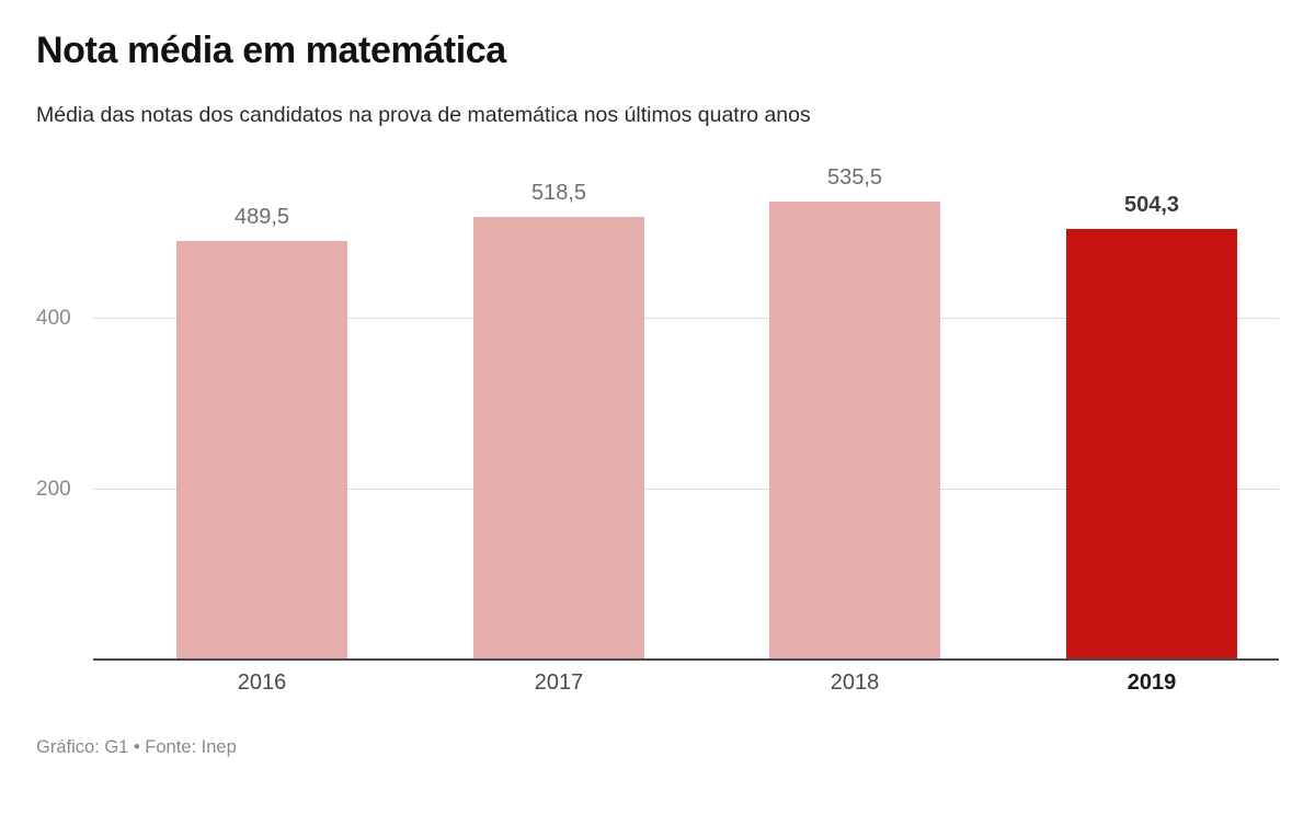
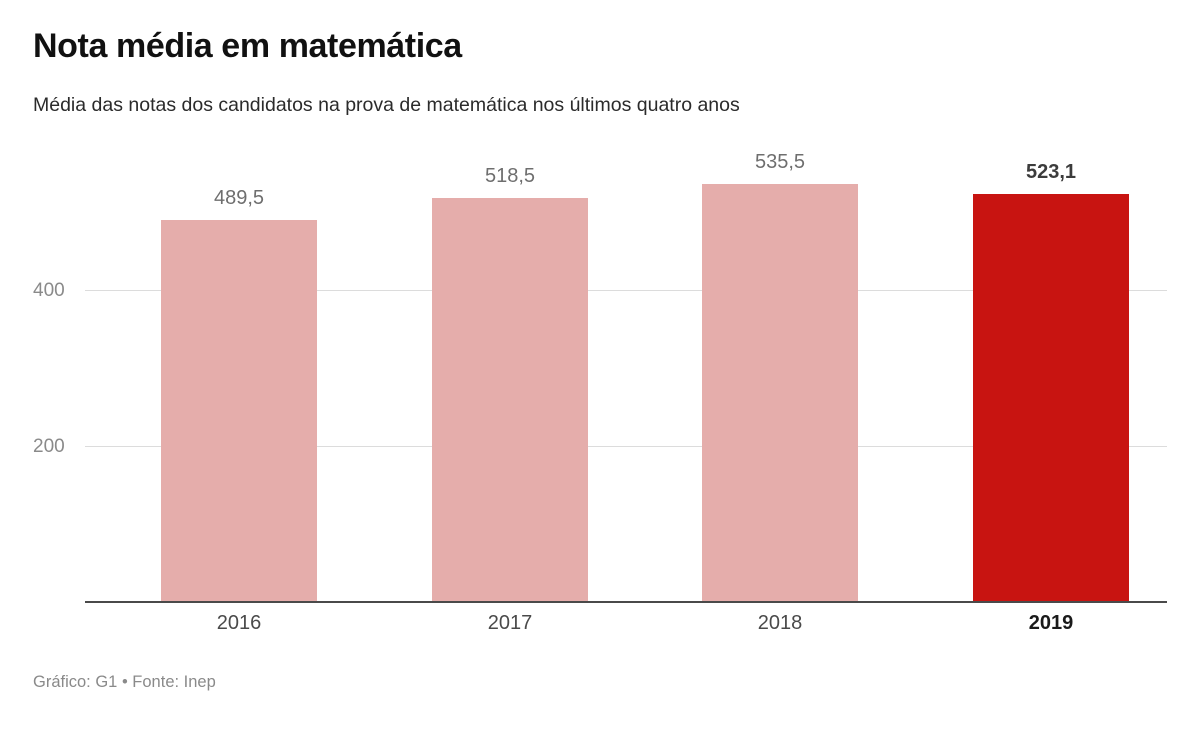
2019: 504,3 -> 523,1
